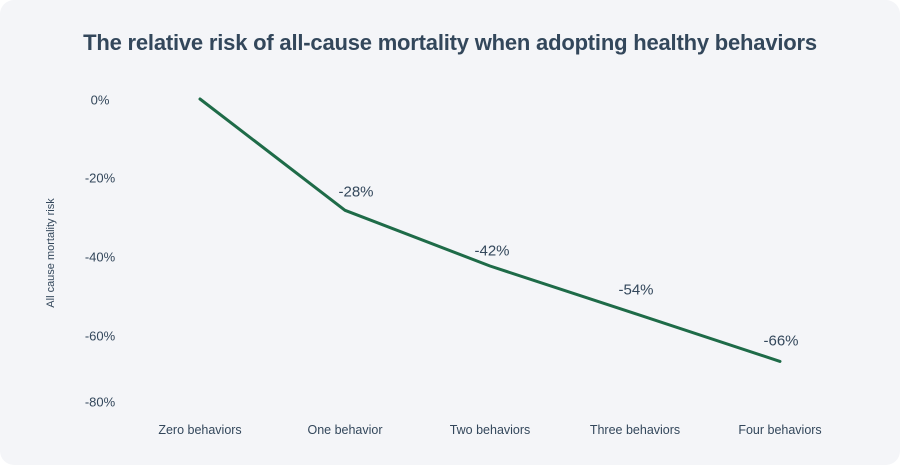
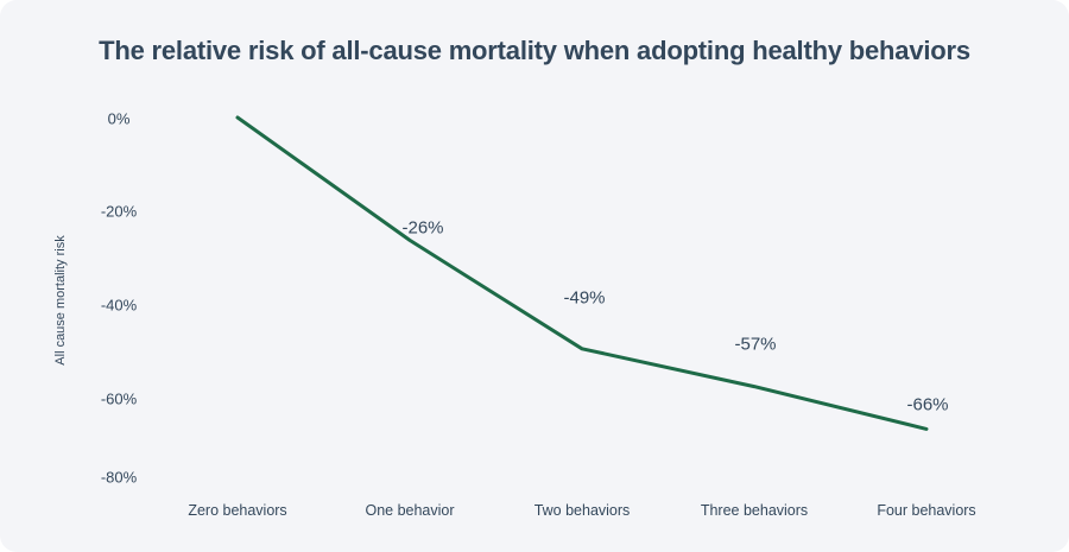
One behavior: -28% -> -26%
Two behaviors: -42% -> -49%
Three behaviors: -54% -> -57%
